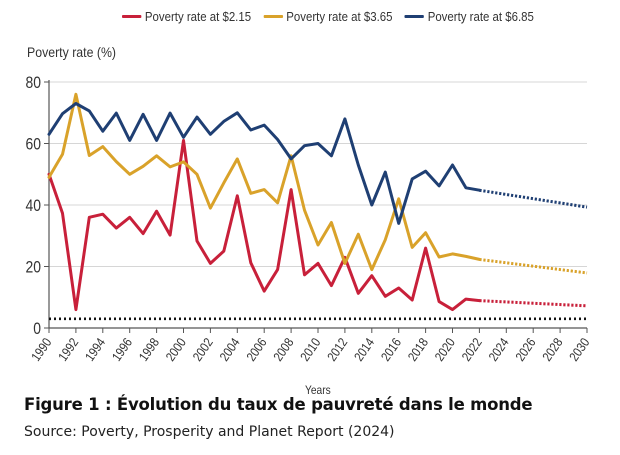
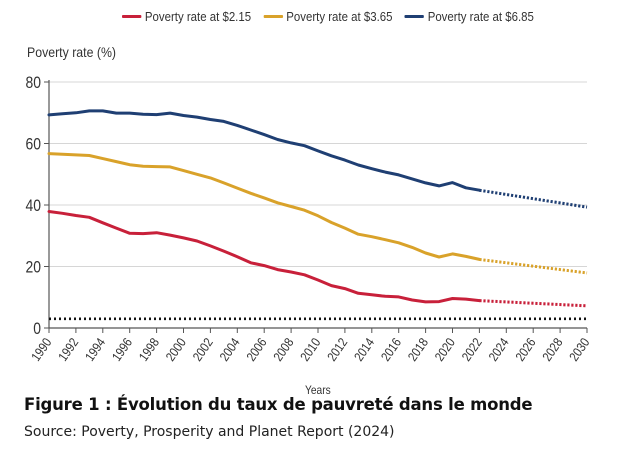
Poverty rate at $2.15/1990: 50 -> 38
Poverty rate at $3.65/1990: 49 -> 57
Poverty rate at $6.85/1990: 63 -> 69
Poverty rate at $2.15/1992: 6 -> 37
Poverty rate at $3.65/1992: 76 -> 56
Poverty rate at $6.85/1992: 73 -> 70
Poverty rate at $2.15/1994: 37 -> 34
Poverty rate at $3.65/1994: 59 -> 55
Poverty rate at $6.85/1994: 64 -> 71
Poverty rate at $2.15/1996: 36 -> 31
Poverty rate at $3.65/1996: 50 -> 53
Poverty rate at $6.85/1996: 61 -> 70
Poverty rate at $2.15/1998: 38 -> 31
Poverty rate at $3.65/1998: 56 -> 52
Poverty rate at $6.85/1998: 61 -> 69
Poverty rate at $2.15/2000: 61 -> 29
Poverty rate at $3.65/2000: 54 -> 51
Poverty rate at $6.85/2000: 62 -> 69
Poverty rate at $2.15/2002: 21 -> 27
Poverty rate at $3.65/2002: 39 -> 49
Poverty rate at $6.85/2002: 63 -> 68
Poverty rate at $2.15/2004: 43 -> 23
Poverty rate at $3.65/2004: 55 -> 46
Poverty rate at $6.85/2004: 70 -> 66
Poverty rate at $2.15/2006: 12 -> 20
Poverty rate at $3.65/2006: 45 -> 42
Poverty rate at $6.85/2006: 66 -> 63
Poverty rate at $2.15/2008: 45 -> 18
Poverty rate at $3.65/2008: 56 -> 40
Poverty rate at $6.85/2008: 55 -> 60
Poverty rate at $2.15/2010: 21 -> 16
Poverty rate at $3.65/2010: 27 -> 36
Poverty rate at $6.85/2010: 60 -> 58
Poverty rate at $2.15/2012: 23 -> 13
Poverty rate at $3.65/2012: 21 -> 32
Poverty rate at $6.85/2012: 68 -> 55
Poverty rate at $2.15/2014: 17 -> 11
Poverty rate at $3.65/2014: 19 -> 30
Poverty rate at $6.85/2014: 40 -> 52
Poverty rate at $2.15/2016: 13 -> 10
Poverty rate at $3.65/2016: 42 -> 28
Poverty rate at $6.85/2016: 34 -> 50
Poverty rate at $2.15/2018: 26 -> 8
Poverty rate at $3.65/2018: 31 -> 24
Poverty rate at $6.85/2018: 51 -> 47
Poverty rate at $2.15/2020: 6 -> 10
Poverty rate at $6.85/2020: 53 -> 47
